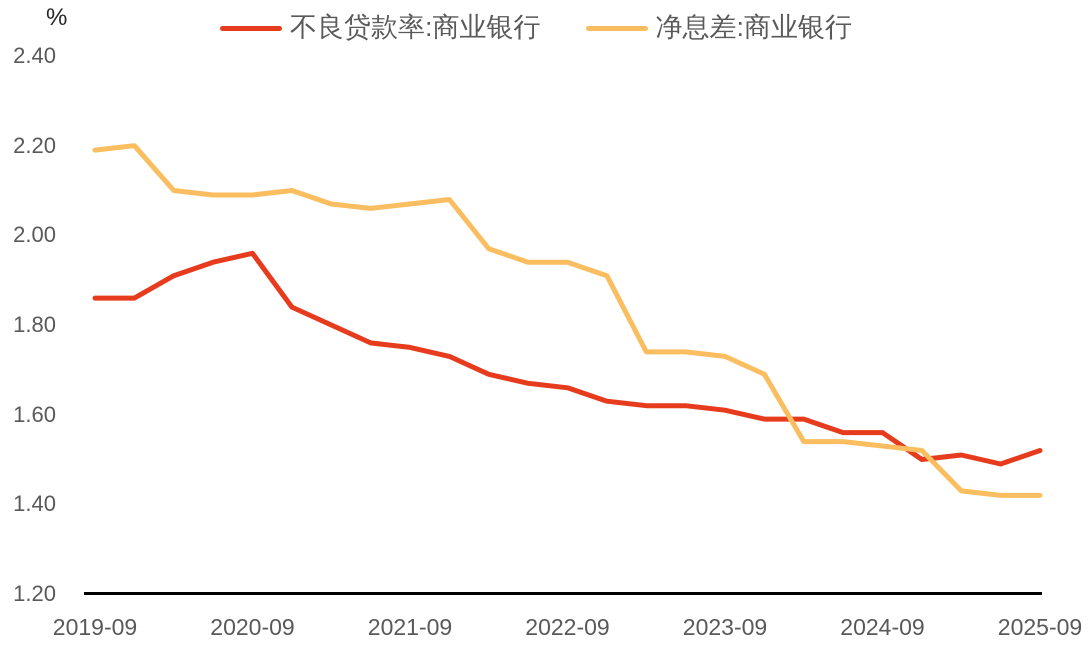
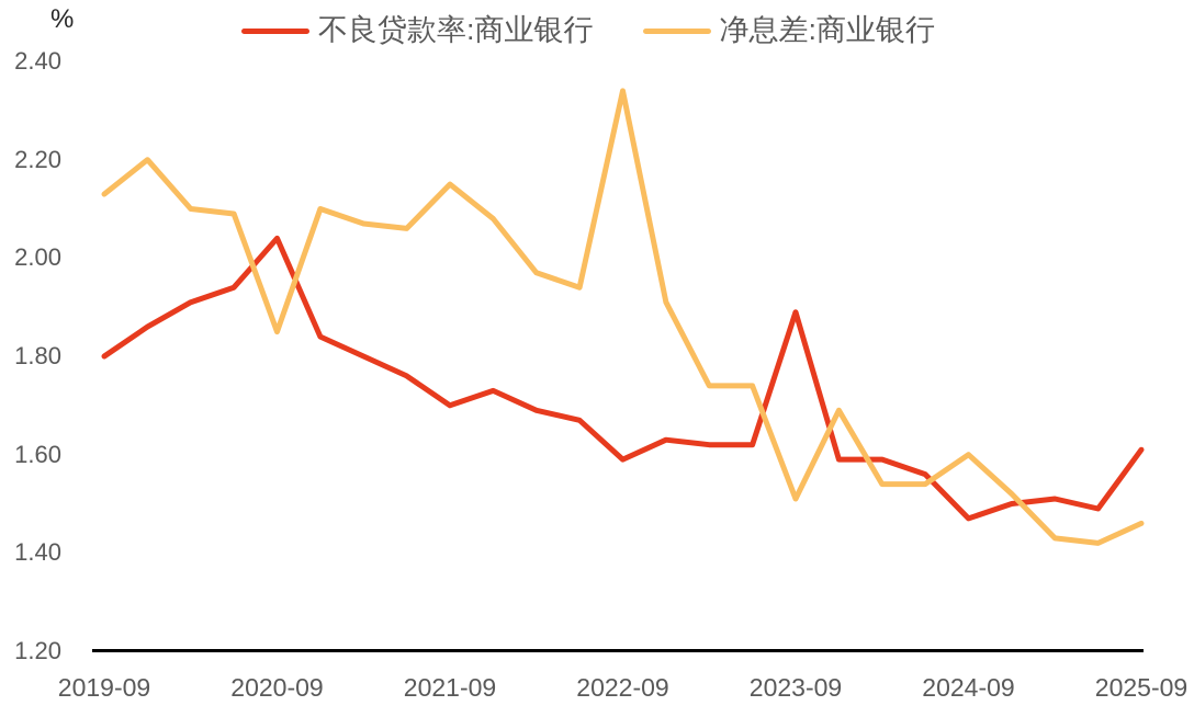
不良贷款率:商业银行/2019-09: 1.86 -> 1.80
净息差:商业银行/2019-09: 2.19 -> 2.13
不良贷款率:商业银行/2020-09: 1.96 -> 2.04
净息差:商业银行/2020-09: 2.09 -> 1.85
不良贷款率:商业银行/2021-09: 1.75 -> 1.70
净息差:商业银行/2021-09: 2.07 -> 2.15
不良贷款率:商业银行/2022-09: 1.66 -> 1.59
净息差:商业银行/2022-09: 1.94 -> 2.34
不良贷款率:商业银行/2023-09: 1.61 -> 1.89
净息差:商业银行/2023-09: 1.73 -> 1.51
不良贷款率:商业银行/2024-09: 1.56 -> 1.47
净息差:商业银行/2024-09: 1.53 -> 1.60
不良贷款率:商业银行/2025-09: 1.52 -> 1.61
净息差:商业银行/2025-09: 1.42 -> 1.46
